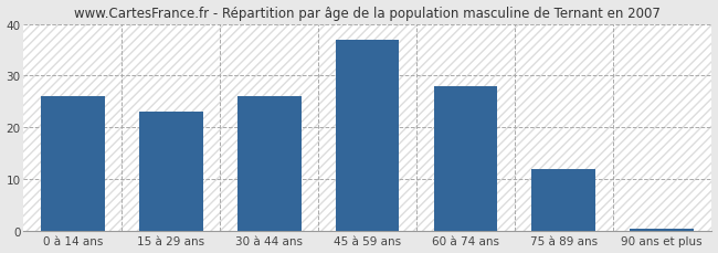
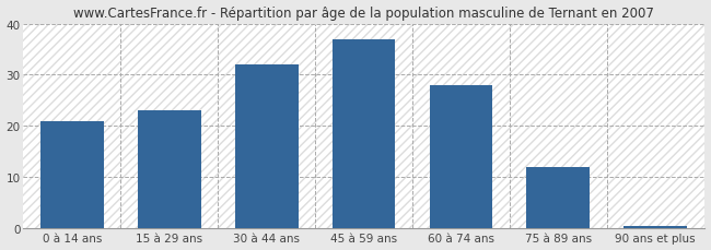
0 à 14 ans: 26.0 -> 21.0
30 à 44 ans: 26.0 -> 32.0
